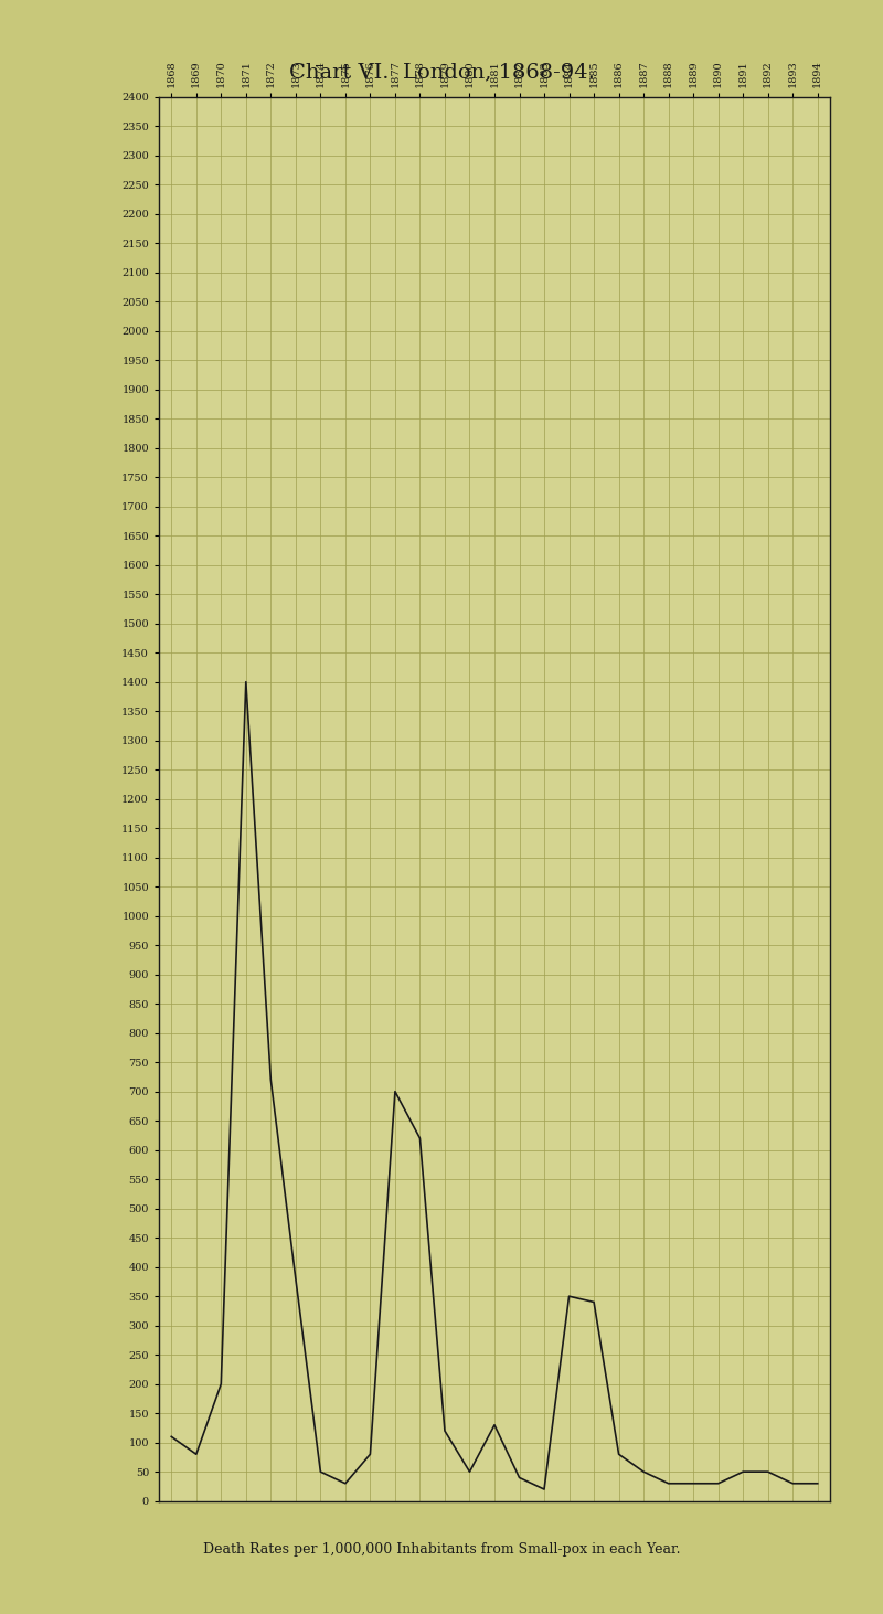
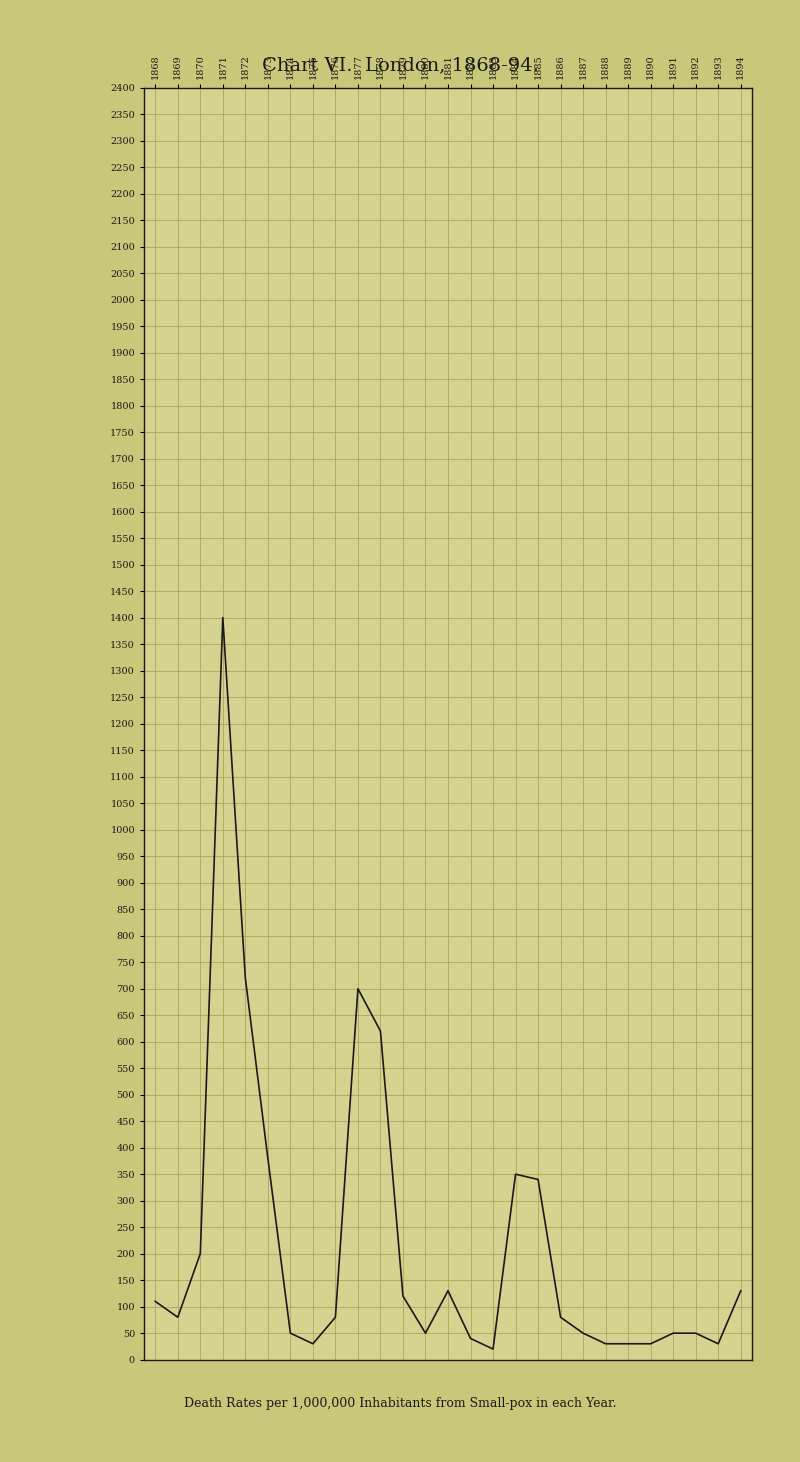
1894: 30 -> 130
